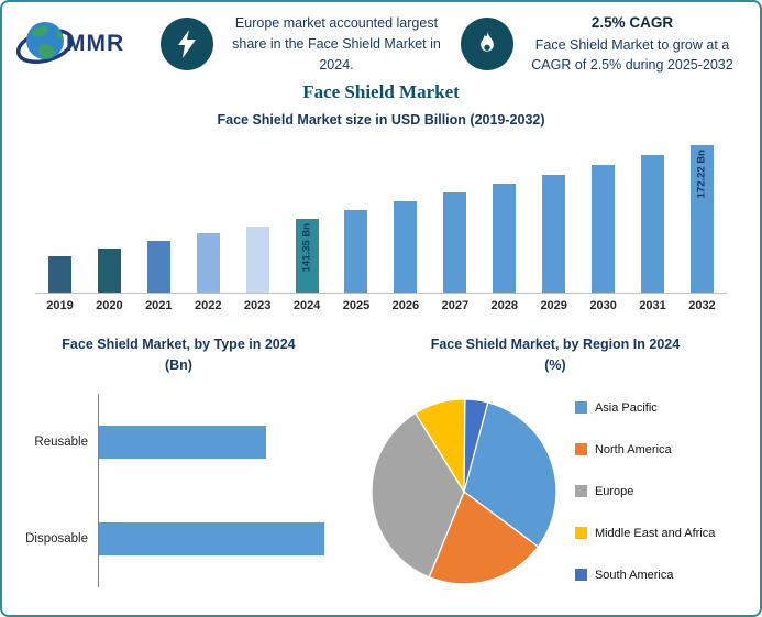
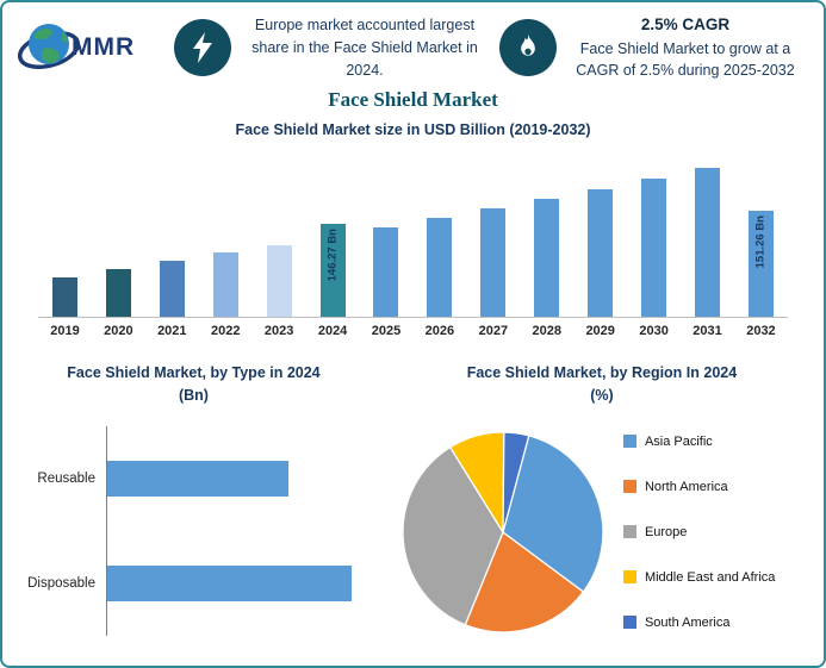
Face Shield Market size in USD Billion (2019-2032)/2024: 141.35 -> 146.27
Face Shield Market size in USD Billion (2019-2032)/2032: 172.22 -> 151.26
